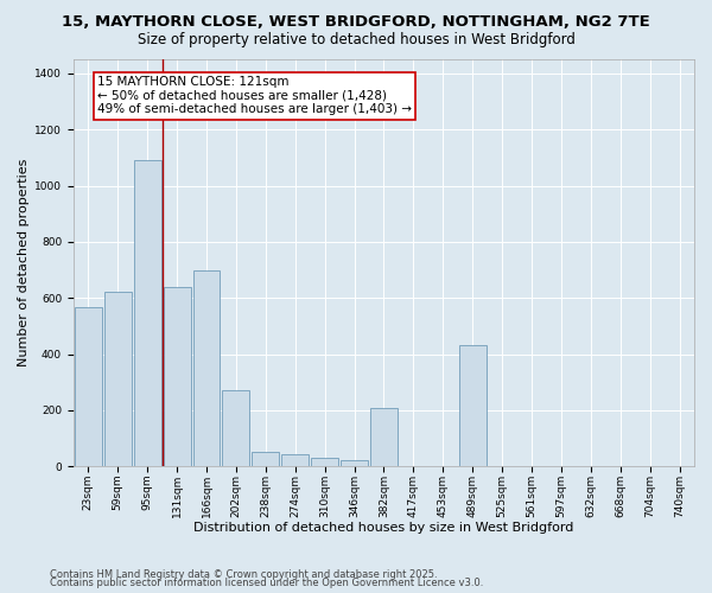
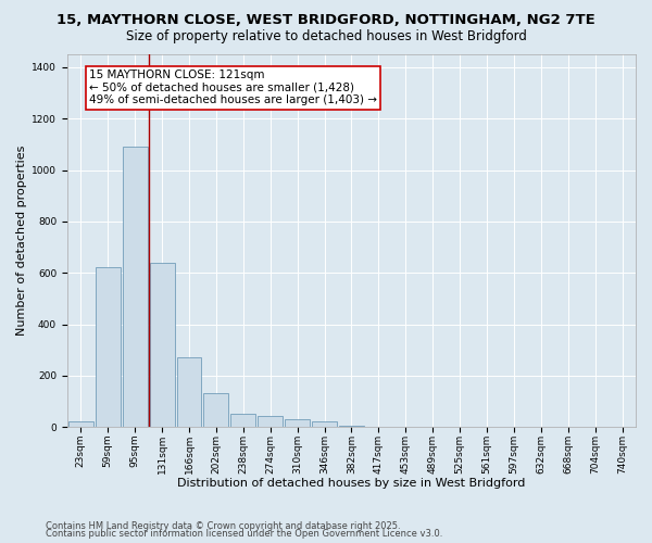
23sqm: 565 -> 20
166sqm: 700 -> 270
202sqm: 270 -> 130
382sqm: 210 -> 5
489sqm: 430 -> 1
